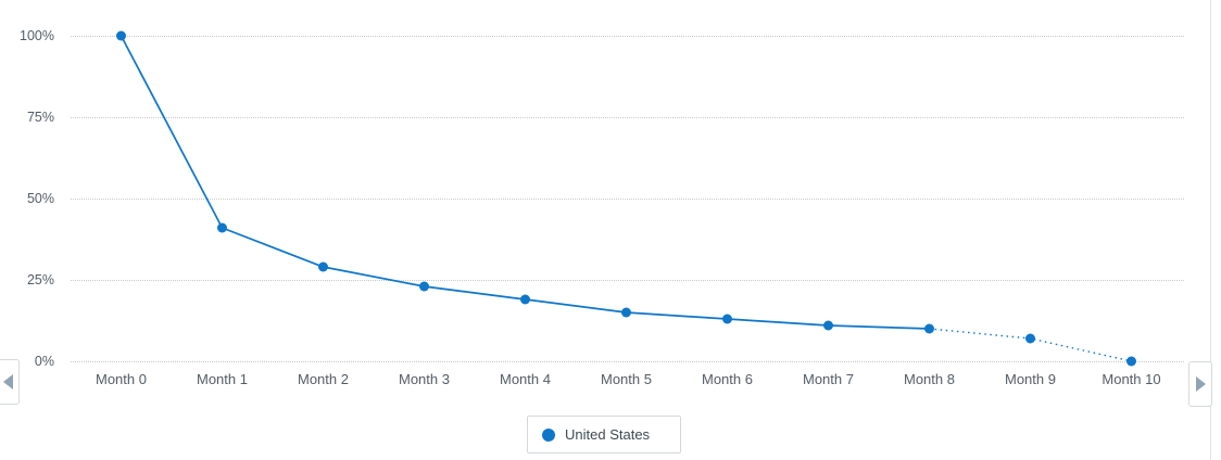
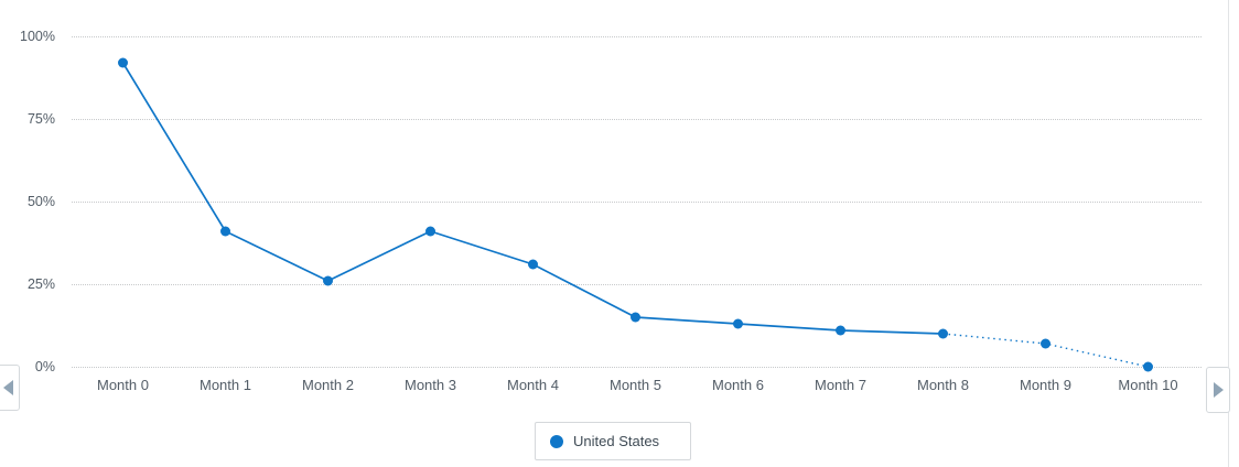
Month 0: 100% -> 92%
Month 2: 29% -> 26%
Month 3: 23% -> 41%
Month 4: 19% -> 31%
